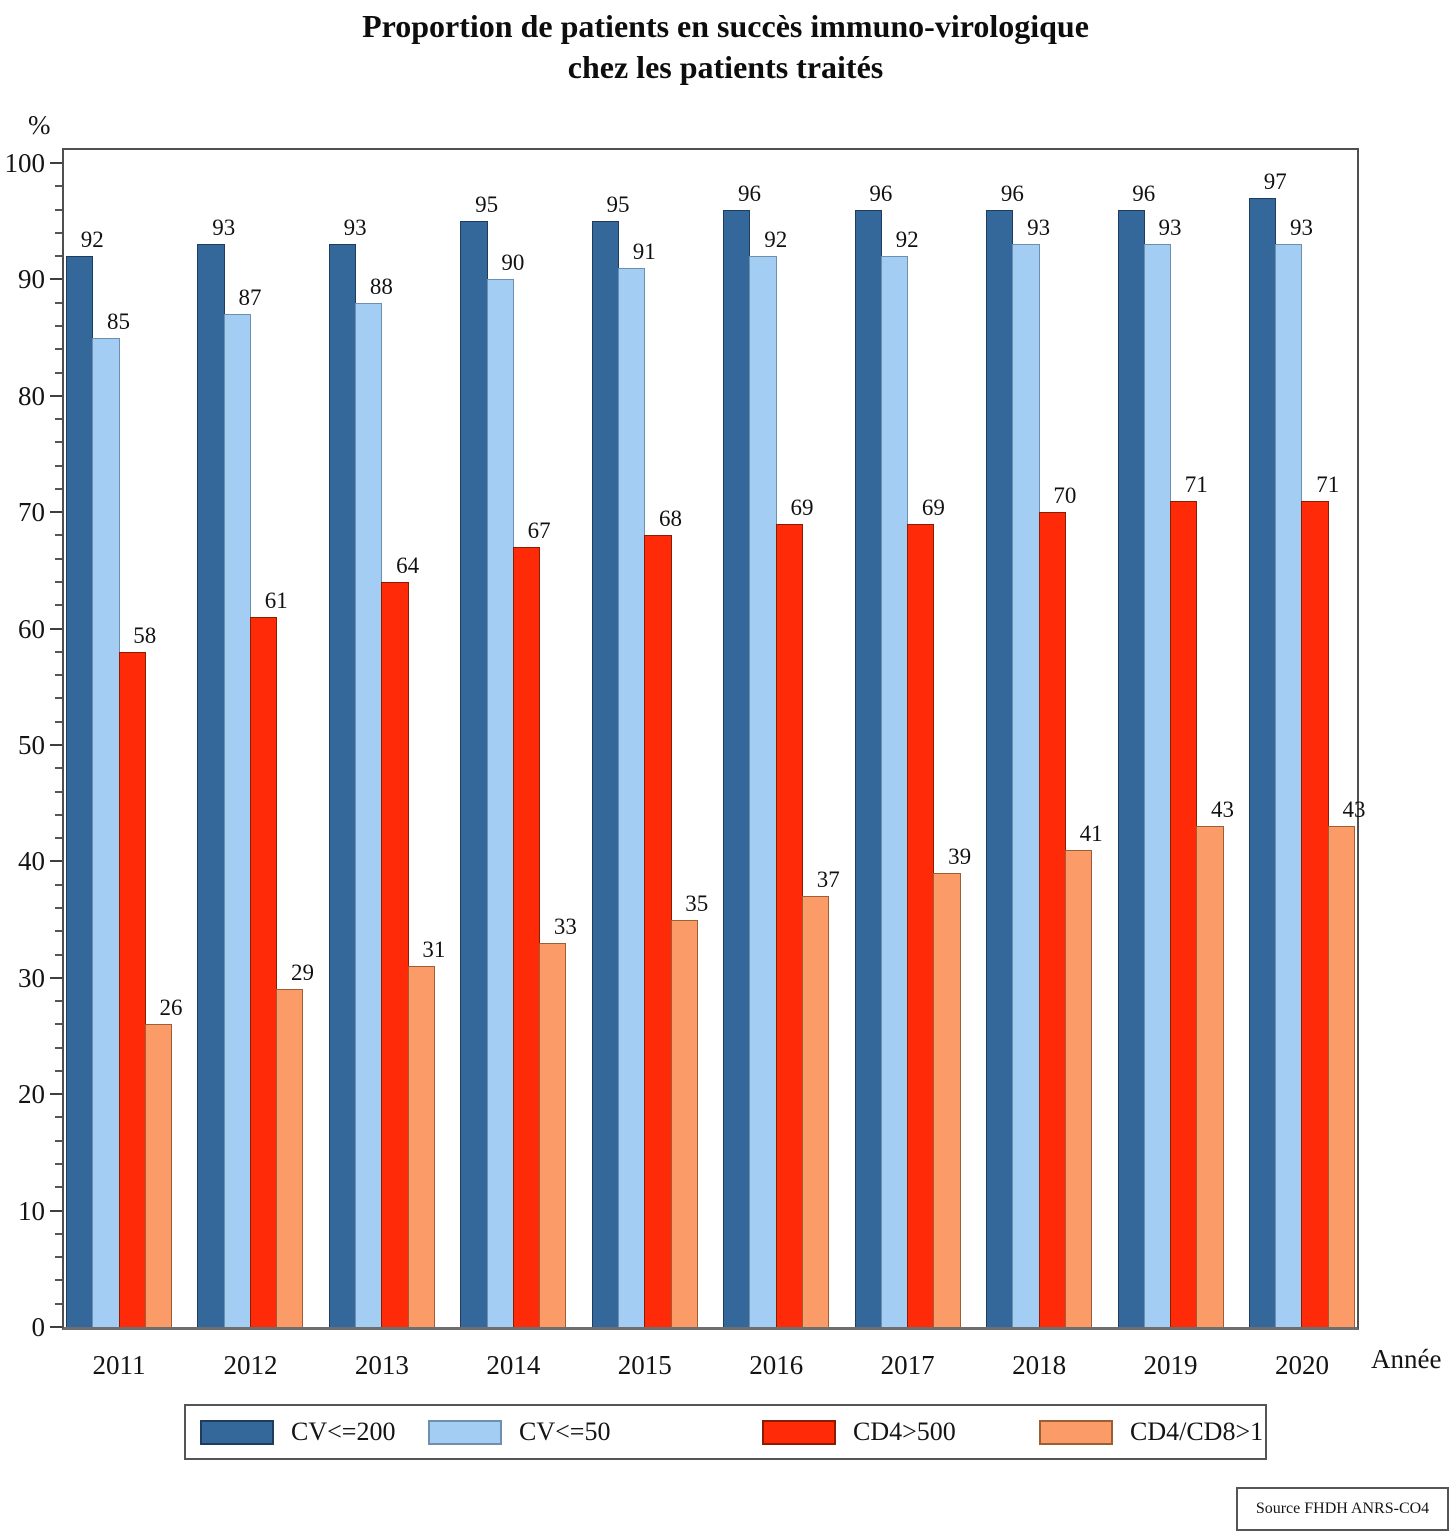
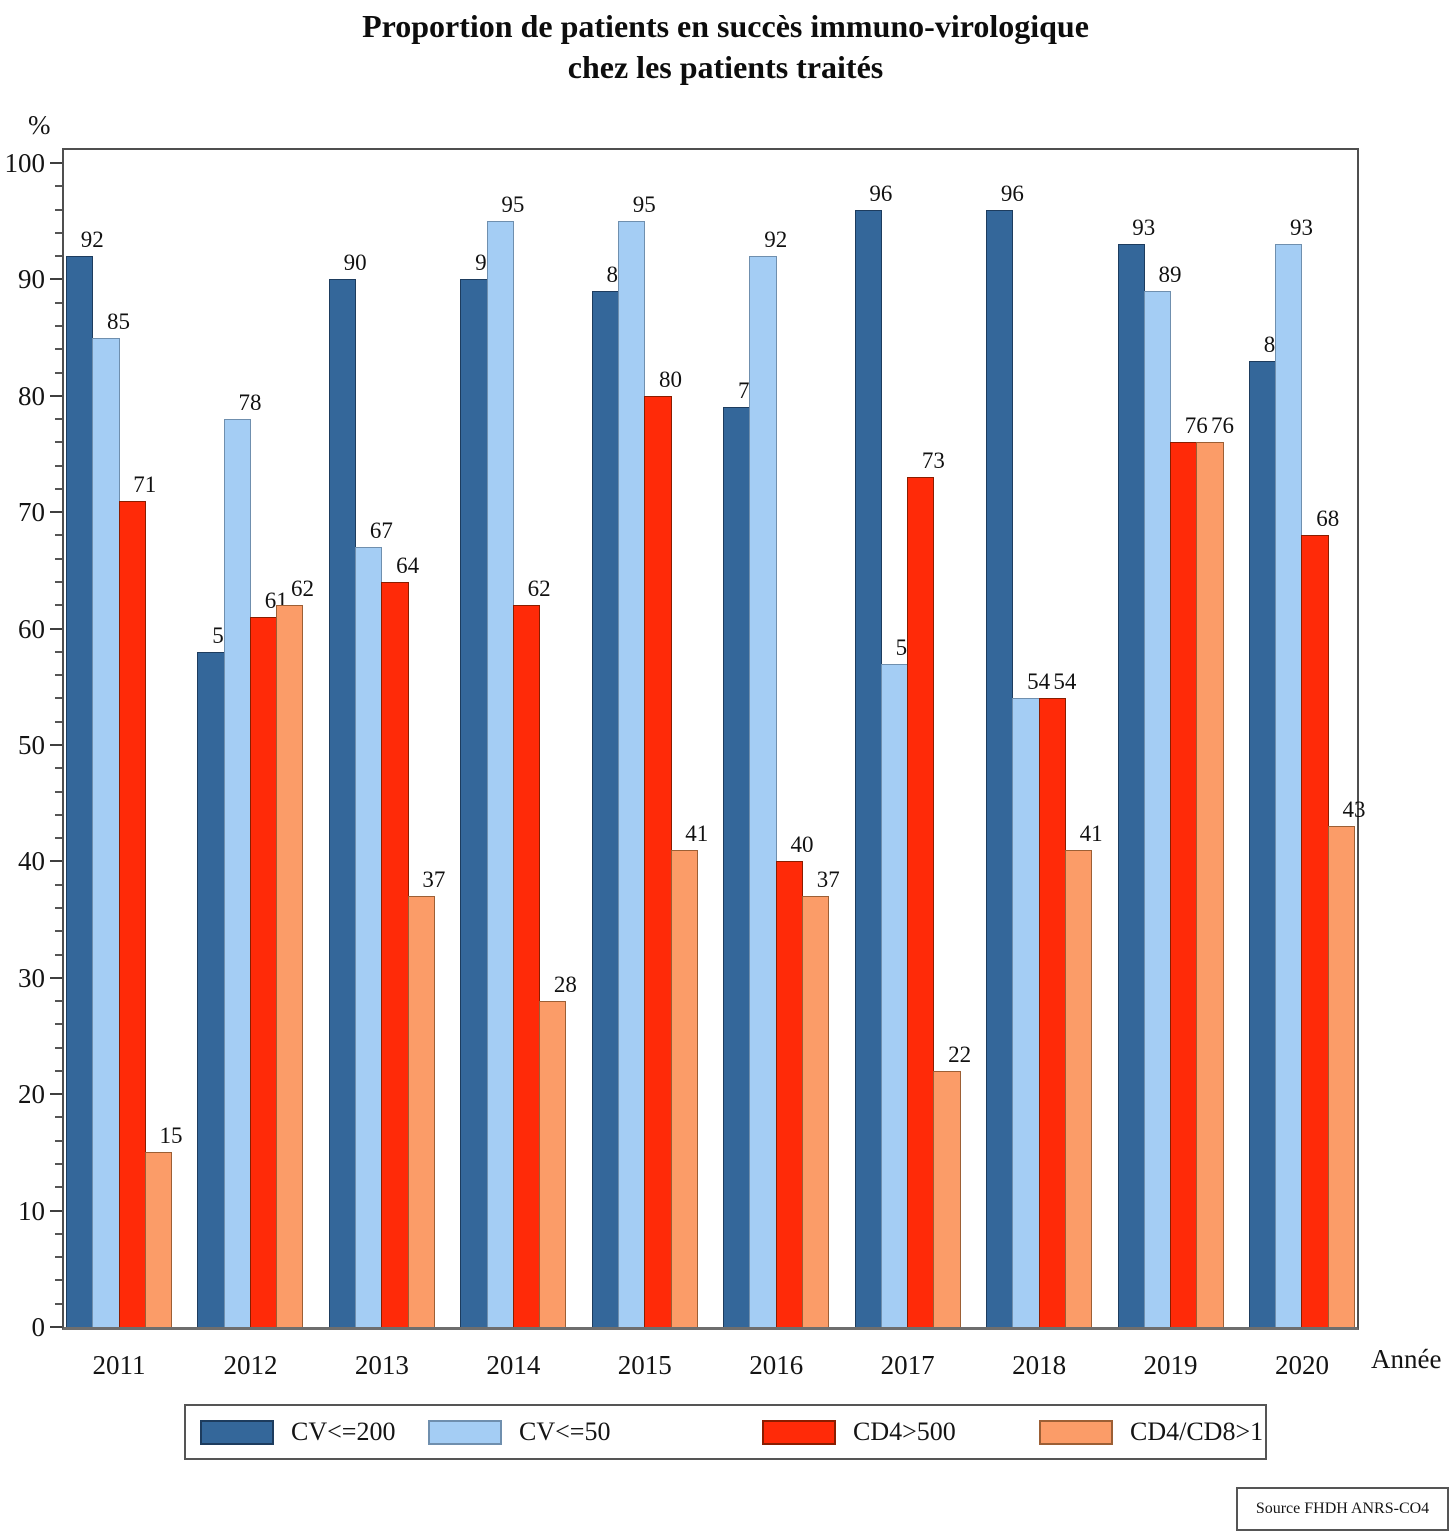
CD4>500/2011: 58 -> 71
CD4/CD8>1/2011: 26 -> 15
CV<=200/2012: 93 -> 58
CV<=50/2012: 87 -> 78
CD4/CD8>1/2012: 29 -> 62
CV<=200/2013: 93 -> 90
CV<=50/2013: 88 -> 67
CD4/CD8>1/2013: 31 -> 37
CV<=200/2014: 95 -> 90
CV<=50/2014: 90 -> 95
CD4>500/2014: 67 -> 62
CD4/CD8>1/2014: 33 -> 28
CV<=200/2015: 95 -> 89
CV<=50/2015: 91 -> 95
CD4>500/2015: 68 -> 80
CD4/CD8>1/2015: 35 -> 41
CV<=200/2016: 96 -> 79
CD4>500/2016: 69 -> 40
CV<=50/2017: 92 -> 57
CD4>500/2017: 69 -> 73
CD4/CD8>1/2017: 39 -> 22
CV<=50/2018: 93 -> 54
CD4>500/2018: 70 -> 54
CV<=200/2019: 96 -> 93
CV<=50/2019: 93 -> 89
CD4>500/2019: 71 -> 76
CD4/CD8>1/2019: 43 -> 76
CV<=200/2020: 97 -> 83
CD4>500/2020: 71 -> 68
